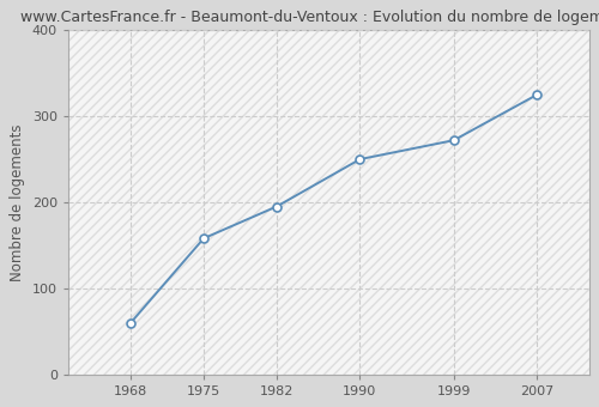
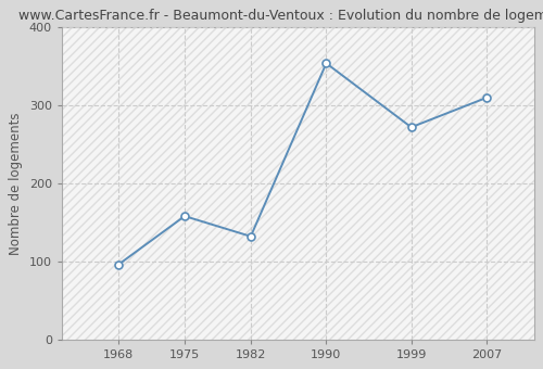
1968: 60 -> 96
1982: 195 -> 132
1990: 250 -> 354
2007: 325 -> 310
